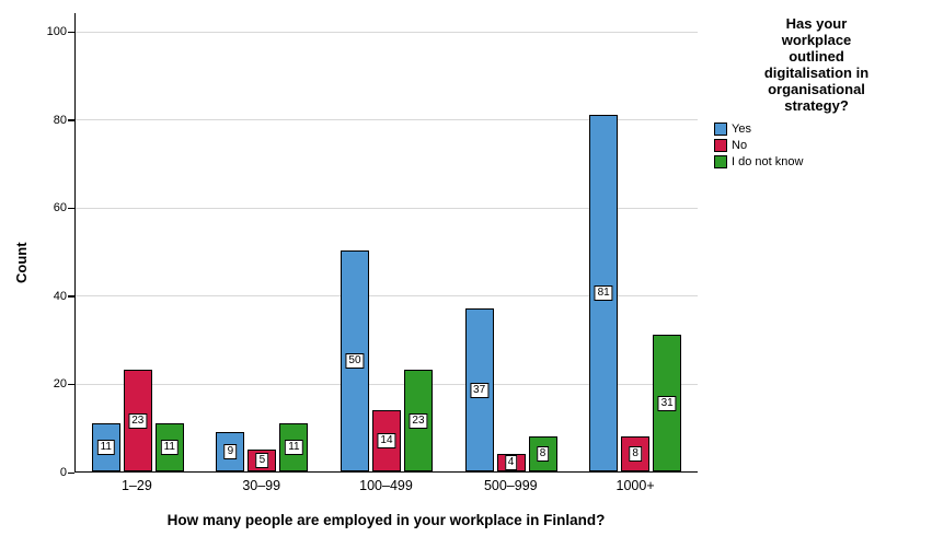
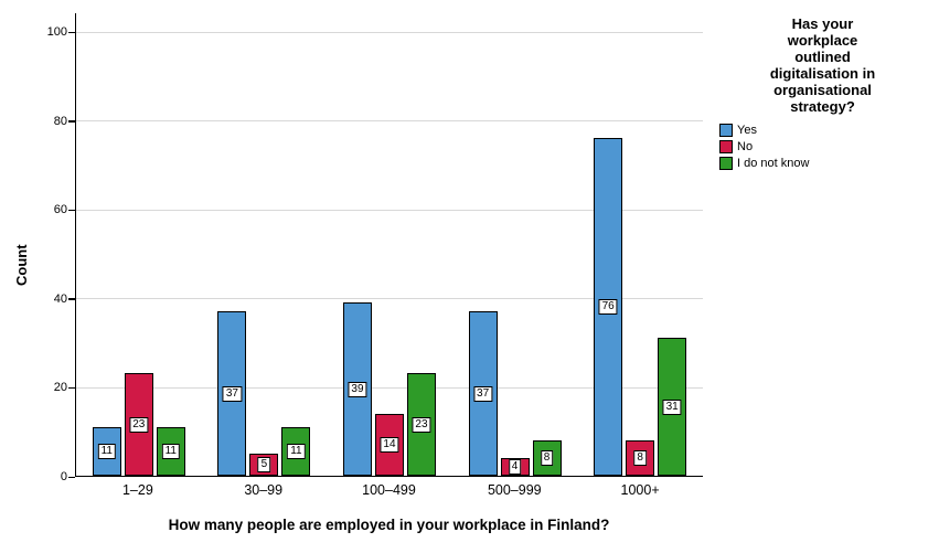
Yes/30–99: 9 -> 37
Yes/100–499: 50 -> 39
Yes/1000+: 81 -> 76
